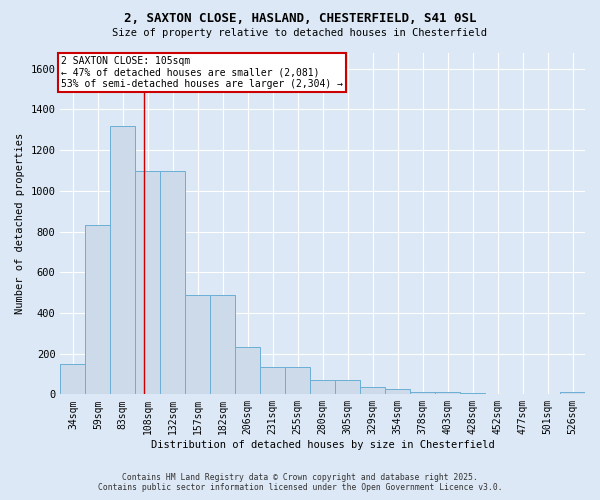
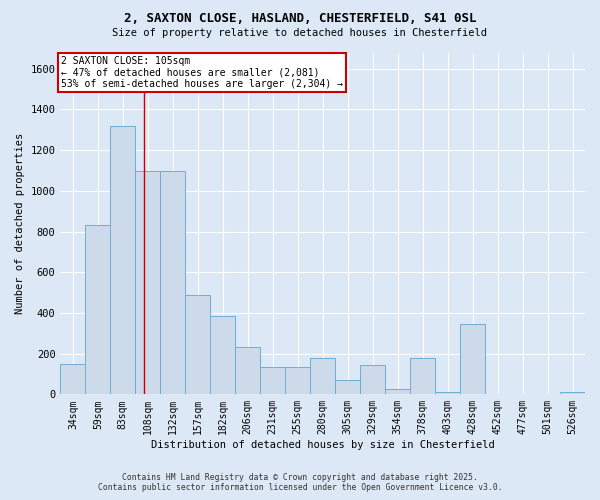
182sqm: 490 -> 385
280sqm: 70 -> 180
329sqm: 35 -> 145
378sqm: 10 -> 180
428sqm: 5 -> 345
